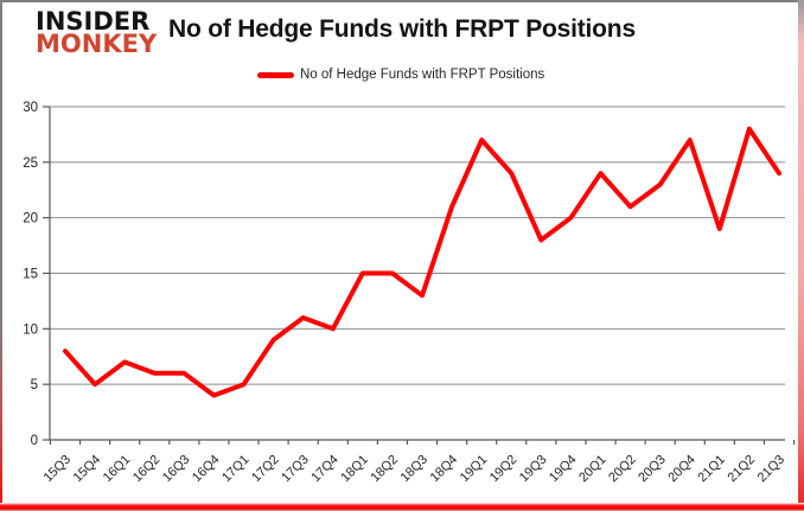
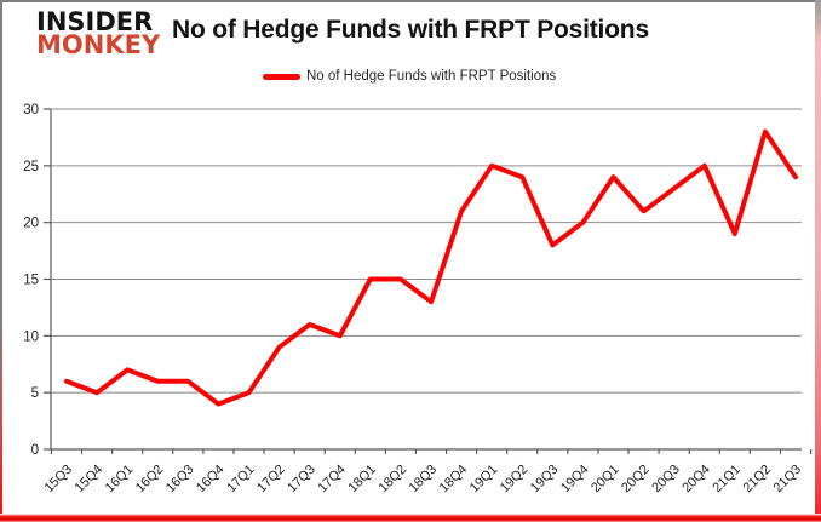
15Q3: 8 -> 6
19Q1: 27 -> 25
20Q4: 27 -> 25
